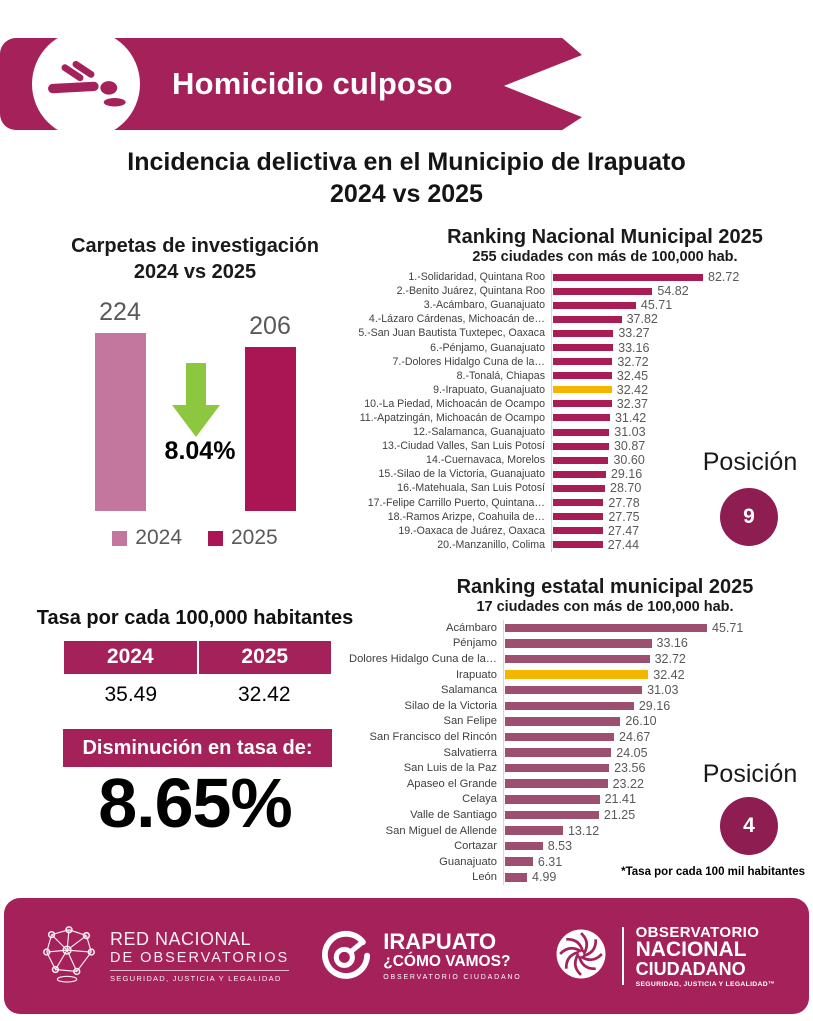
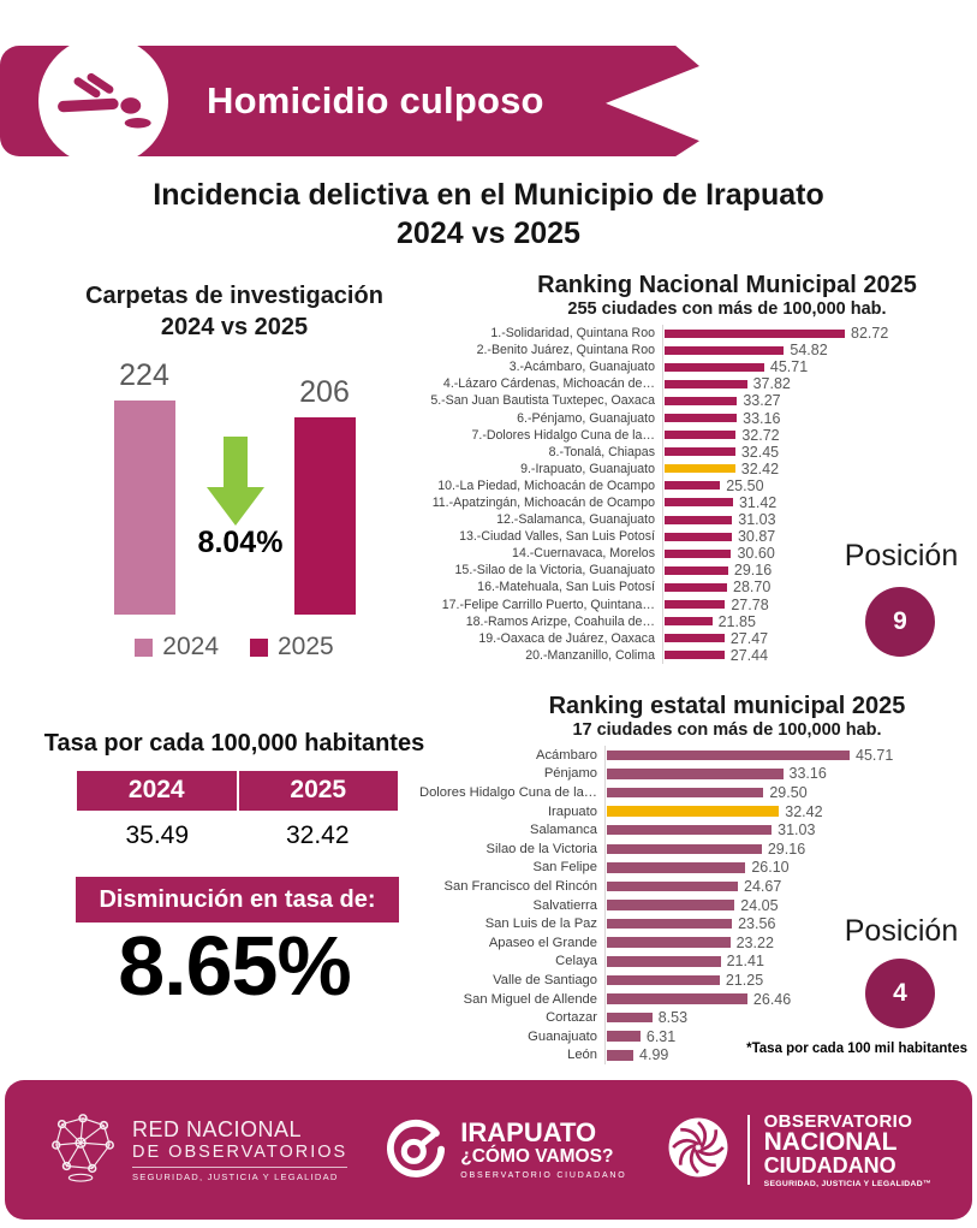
Ranking Nacional Municipal 2025/10.-La Piedad, Michoacán de Ocampo: 32.37 -> 25.50
Ranking Nacional Municipal 2025/18.-Ramos Arizpe, Coahuila de…: 27.75 -> 21.85
Ranking estatal municipal 2025/Dolores Hidalgo Cuna de la…: 32.72 -> 29.50
Ranking estatal municipal 2025/San Miguel de Allende: 13.12 -> 26.46
